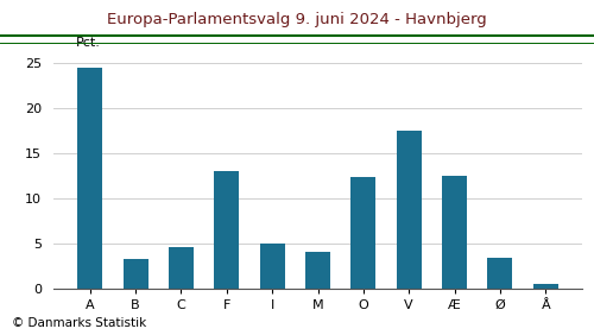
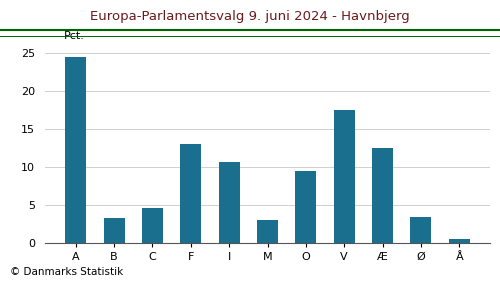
I: 5.0 -> 10.6
M: 4.0 -> 3.0
O: 12.3 -> 9.4
